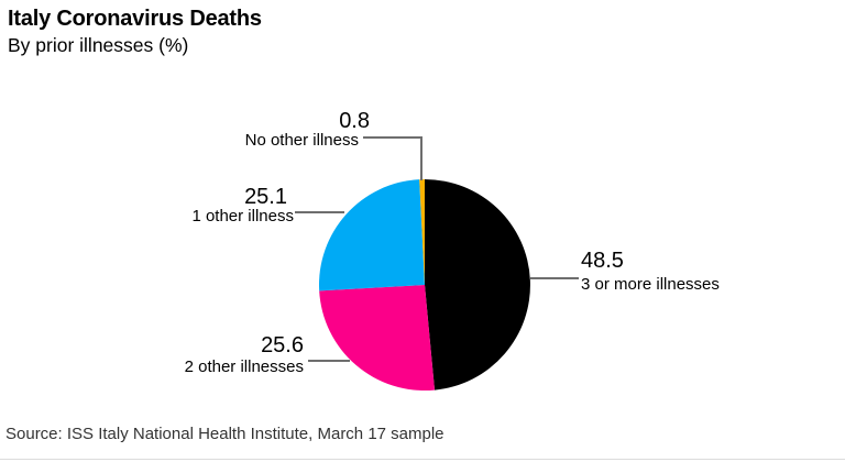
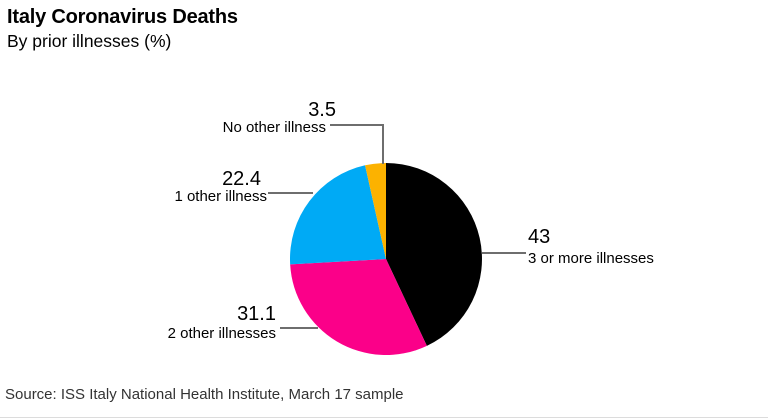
3 or more illnesses: 48.5 -> 43
2 other illnesses: 25.6 -> 31.1
1 other illness: 25.1 -> 22.4
No other illness: 0.8 -> 3.5
